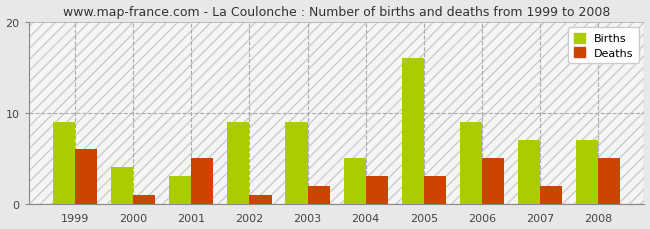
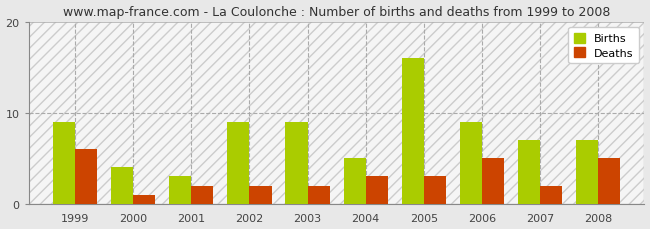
Deaths/2001: 5 -> 2
Deaths/2002: 1 -> 2
